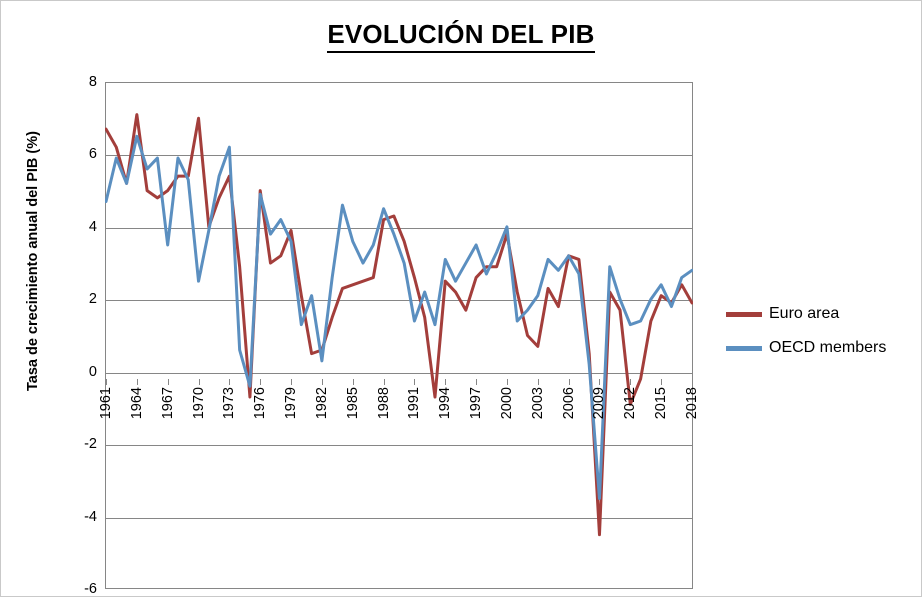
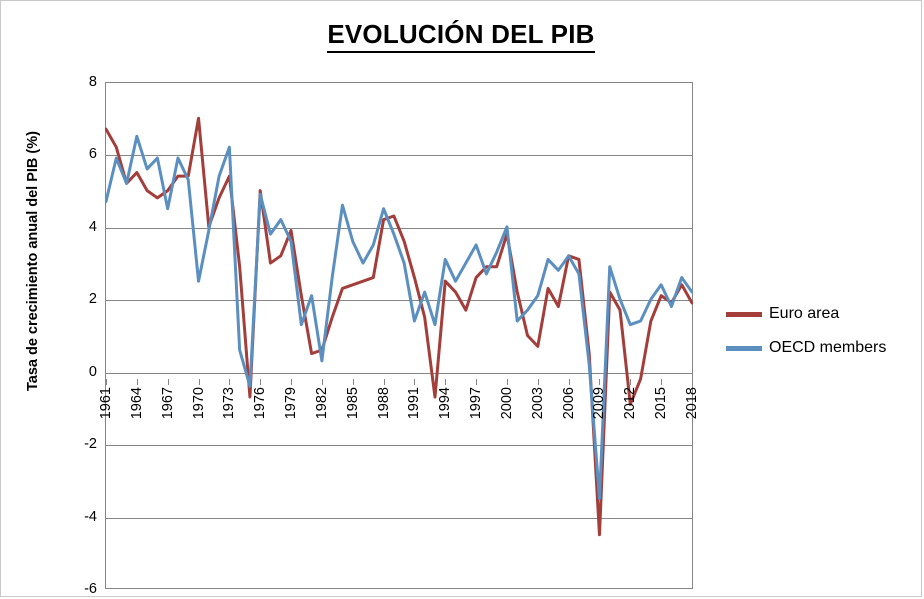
Euro area/1964: 7.1 -> 5.5
OECD members/1967: 3.5 -> 4.5
OECD members/2018: 2.8 -> 2.2
